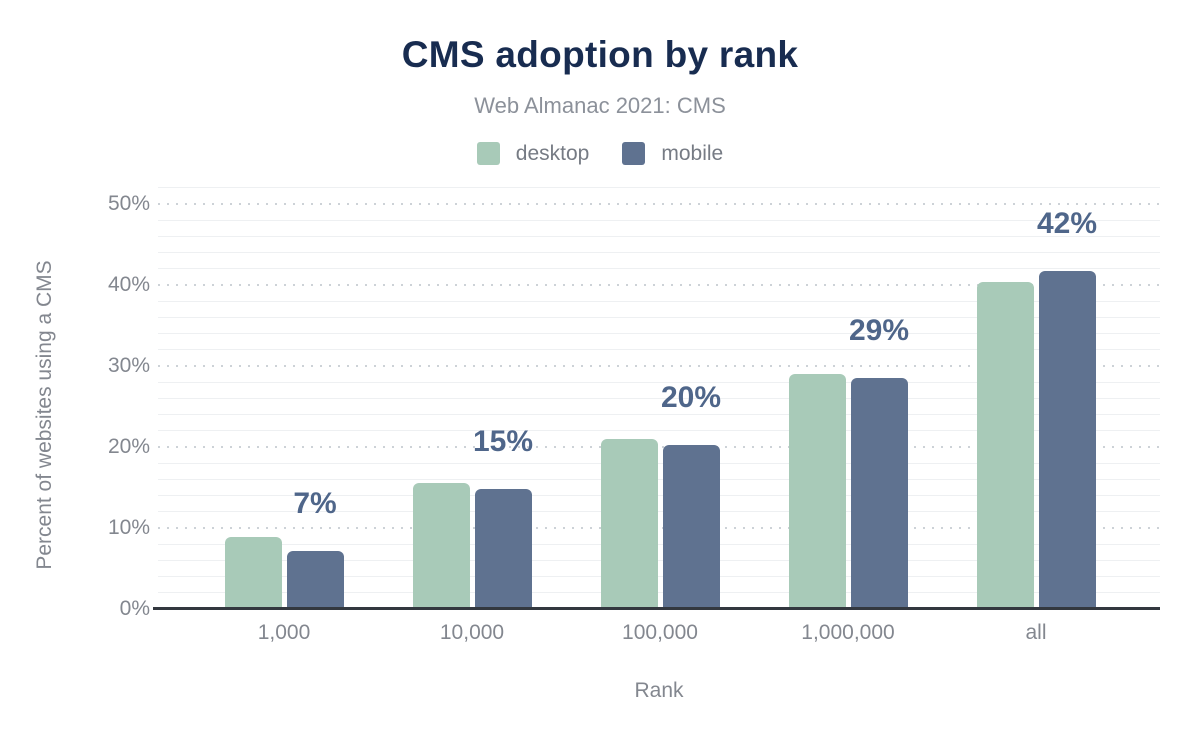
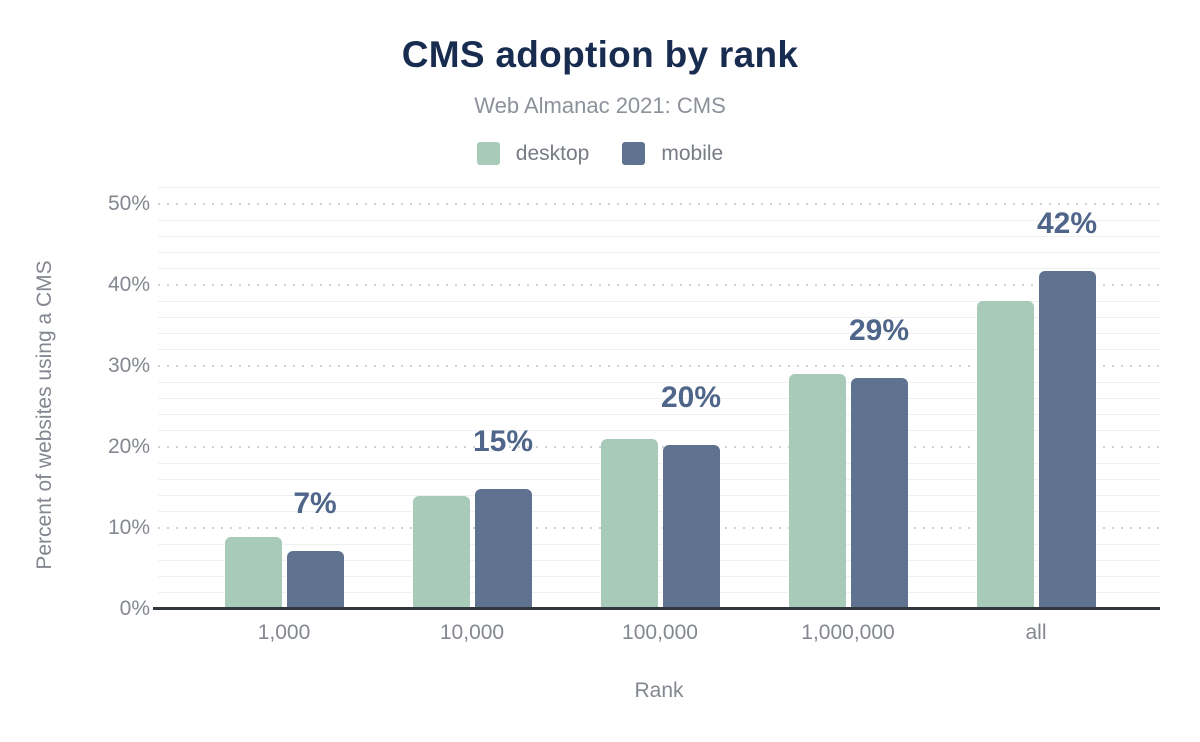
desktop/10,000: 16% -> 14%
desktop/all: 40% -> 38%
